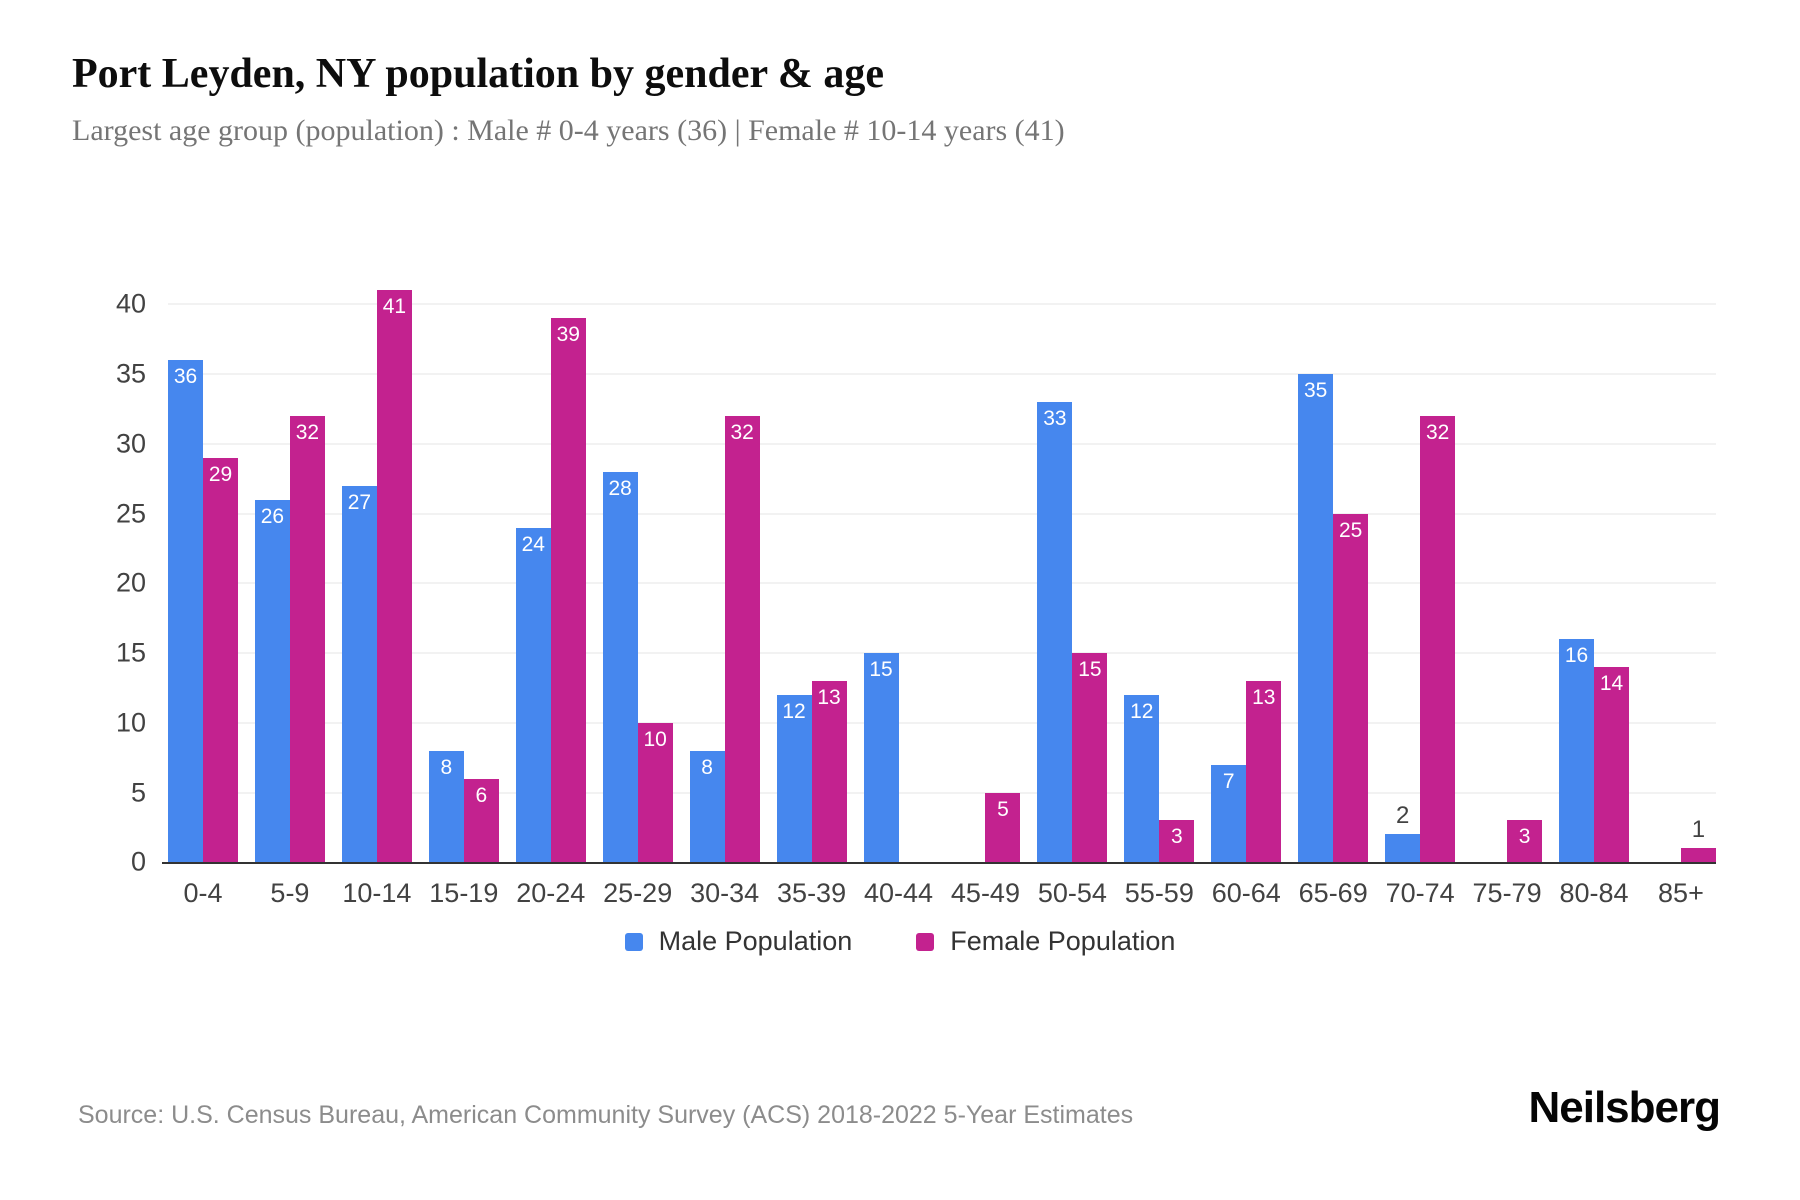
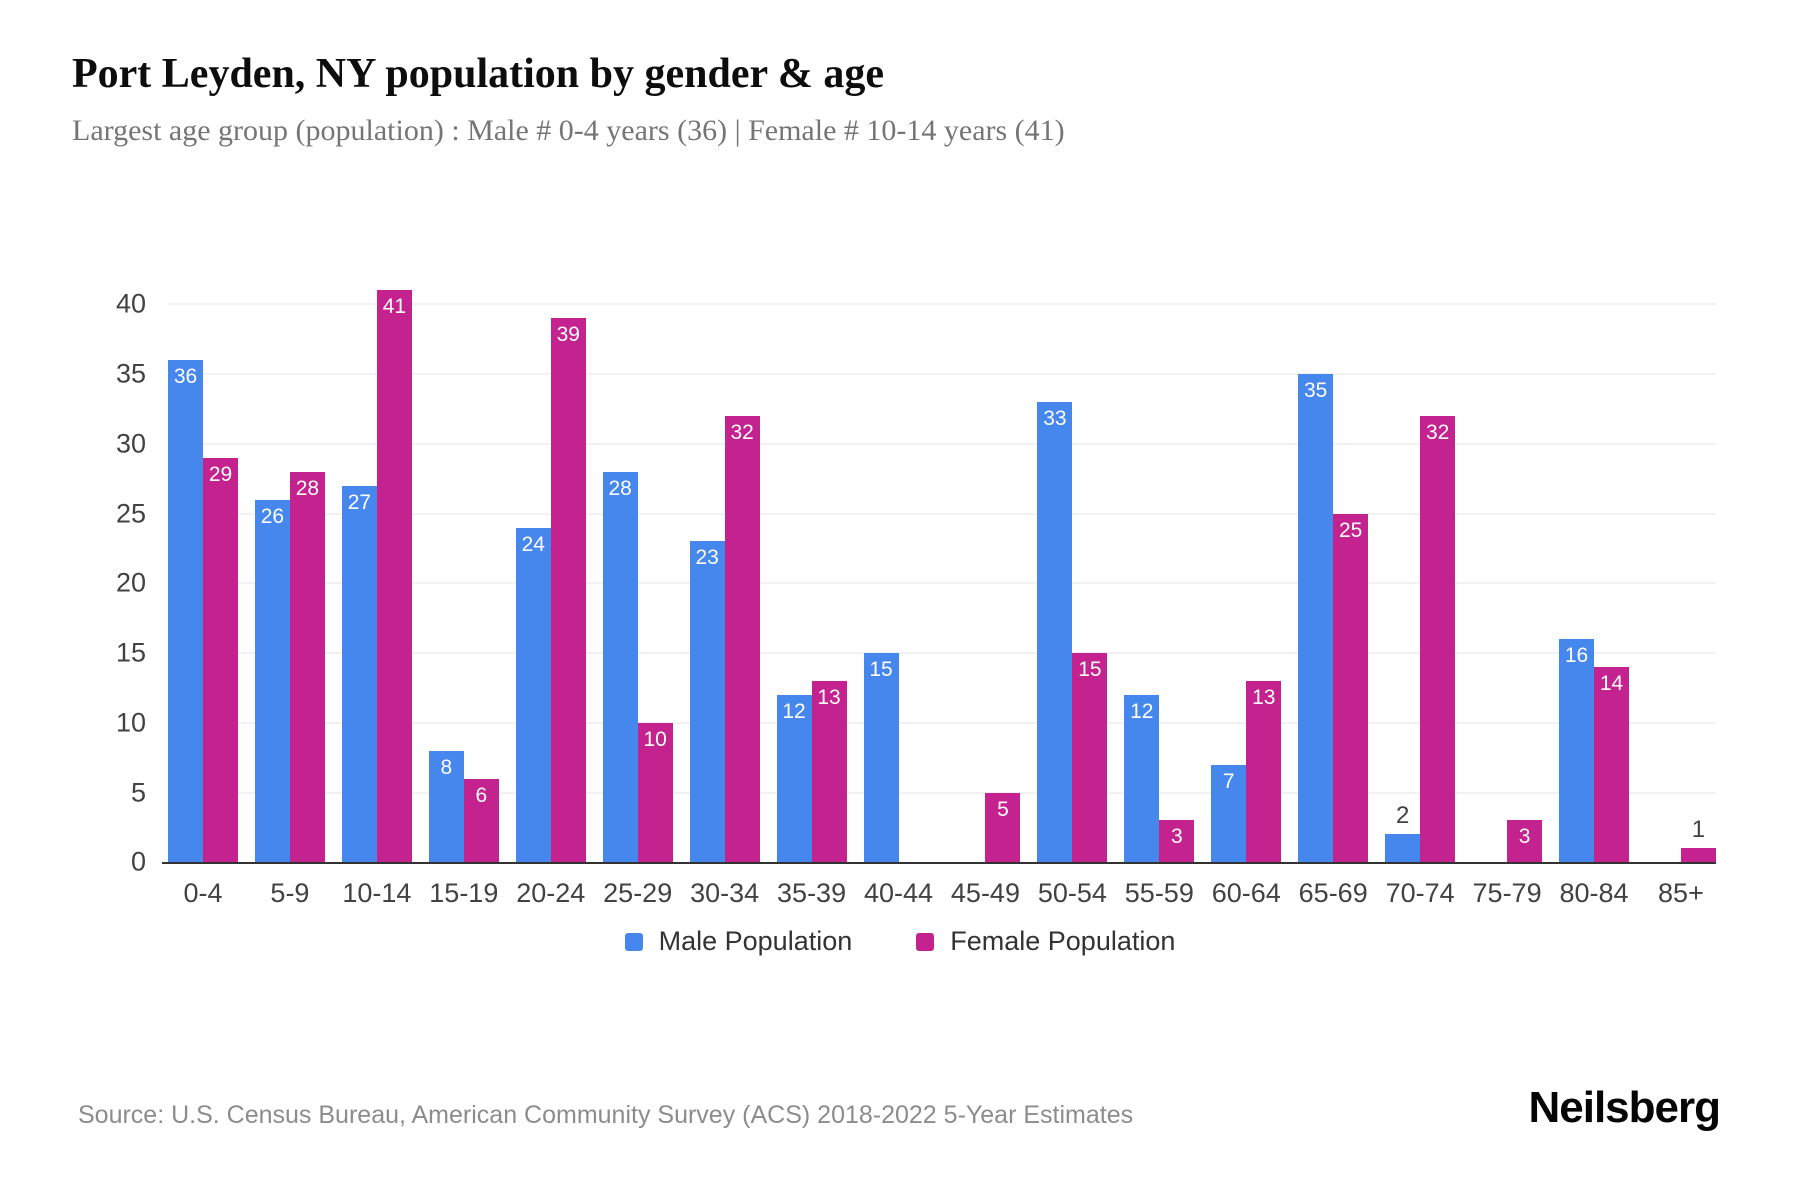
Female Population/5-9: 32 -> 28
Male Population/30-34: 8 -> 23
